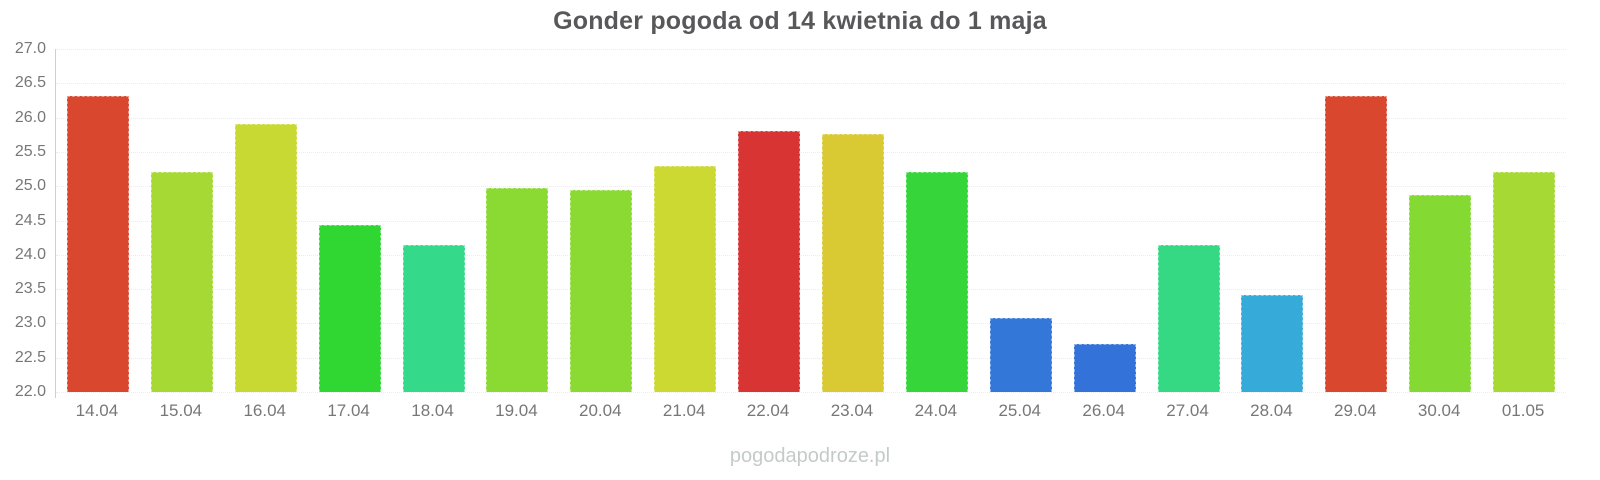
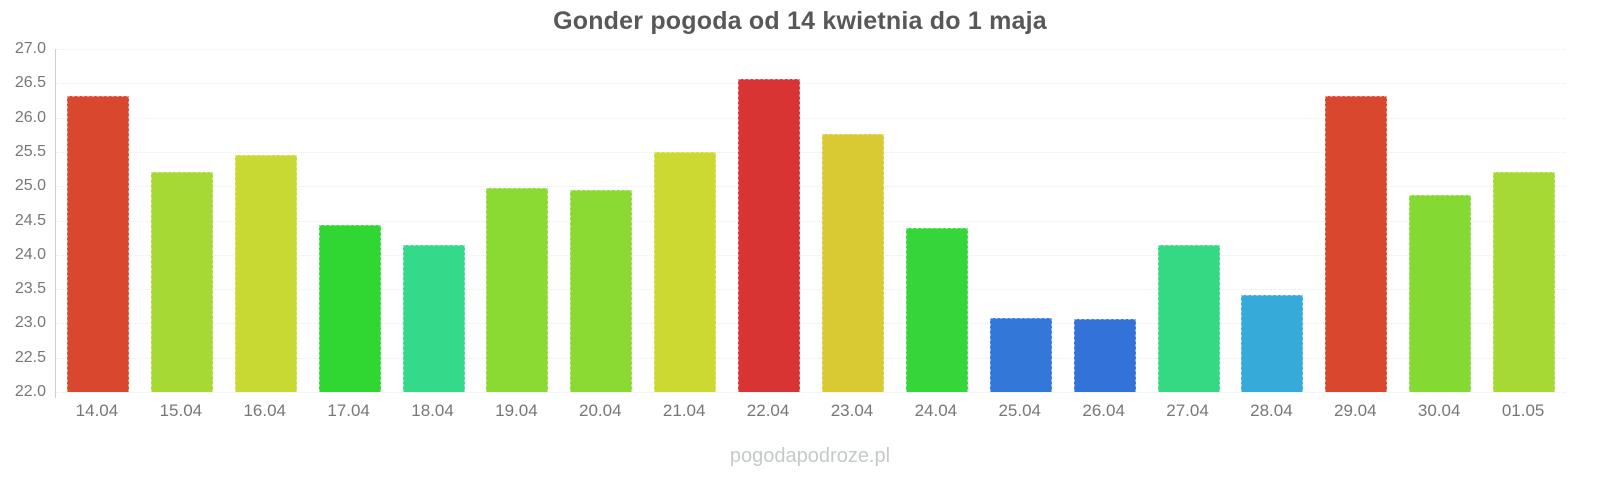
16.04: 25.9 -> 25.4
21.04: 25.3 -> 25.5
22.04: 25.8 -> 26.6
24.04: 25.2 -> 24.4
26.04: 22.7 -> 23.1
